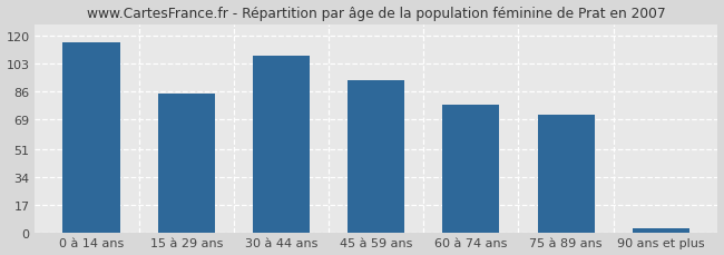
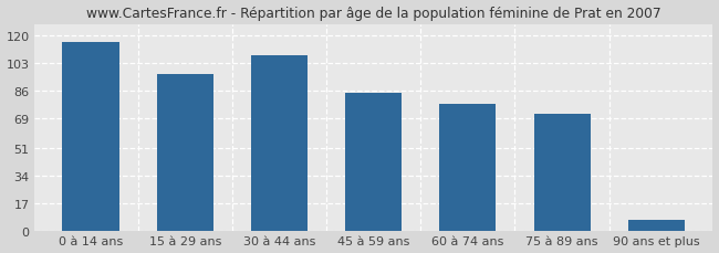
15 à 29 ans: 85 -> 96
45 à 59 ans: 93 -> 85
90 ans et plus: 3 -> 7
